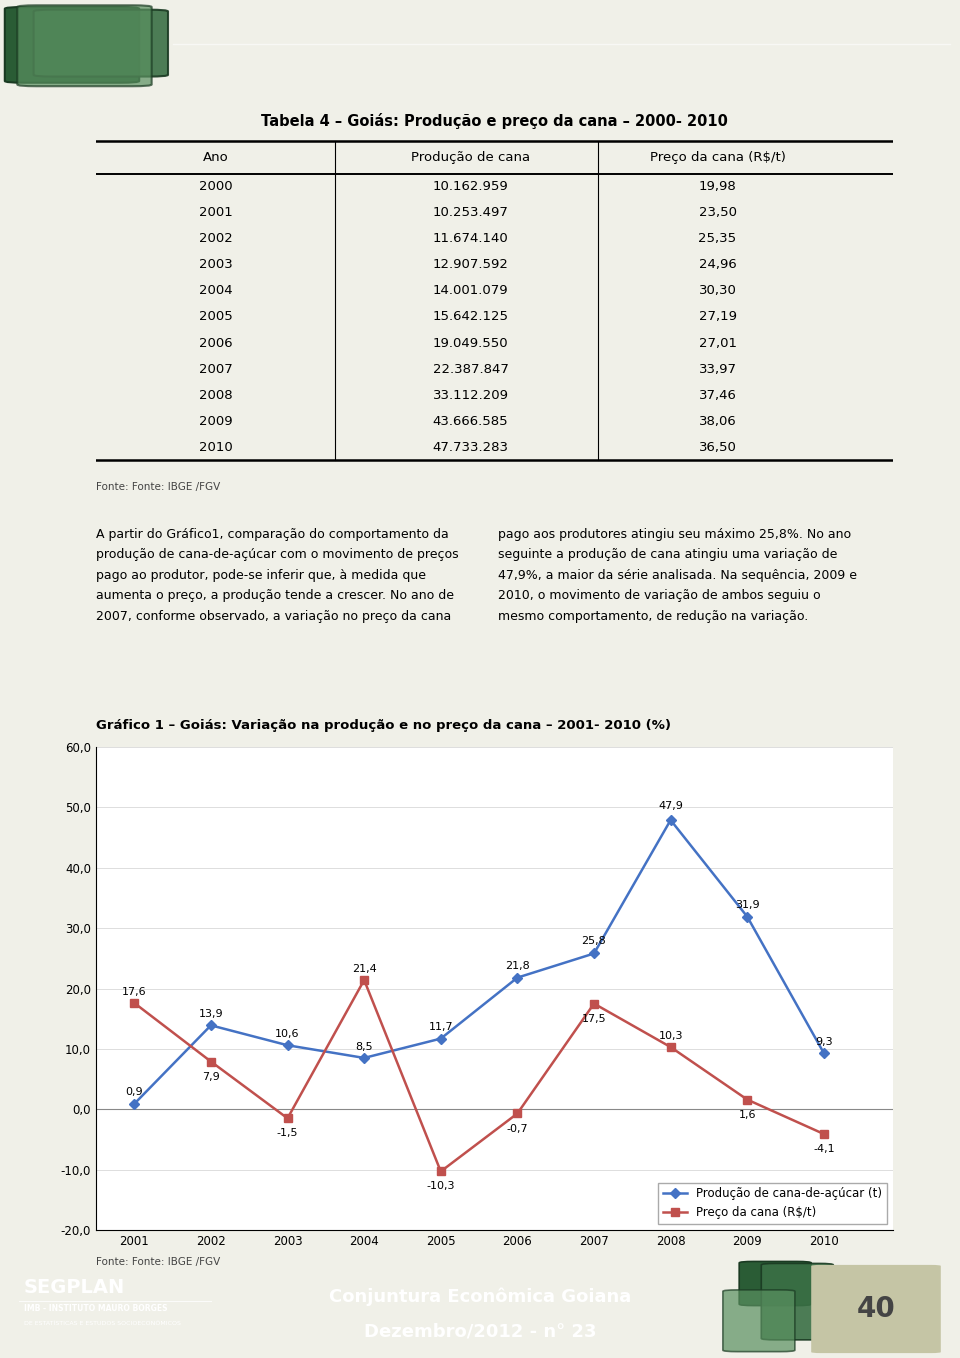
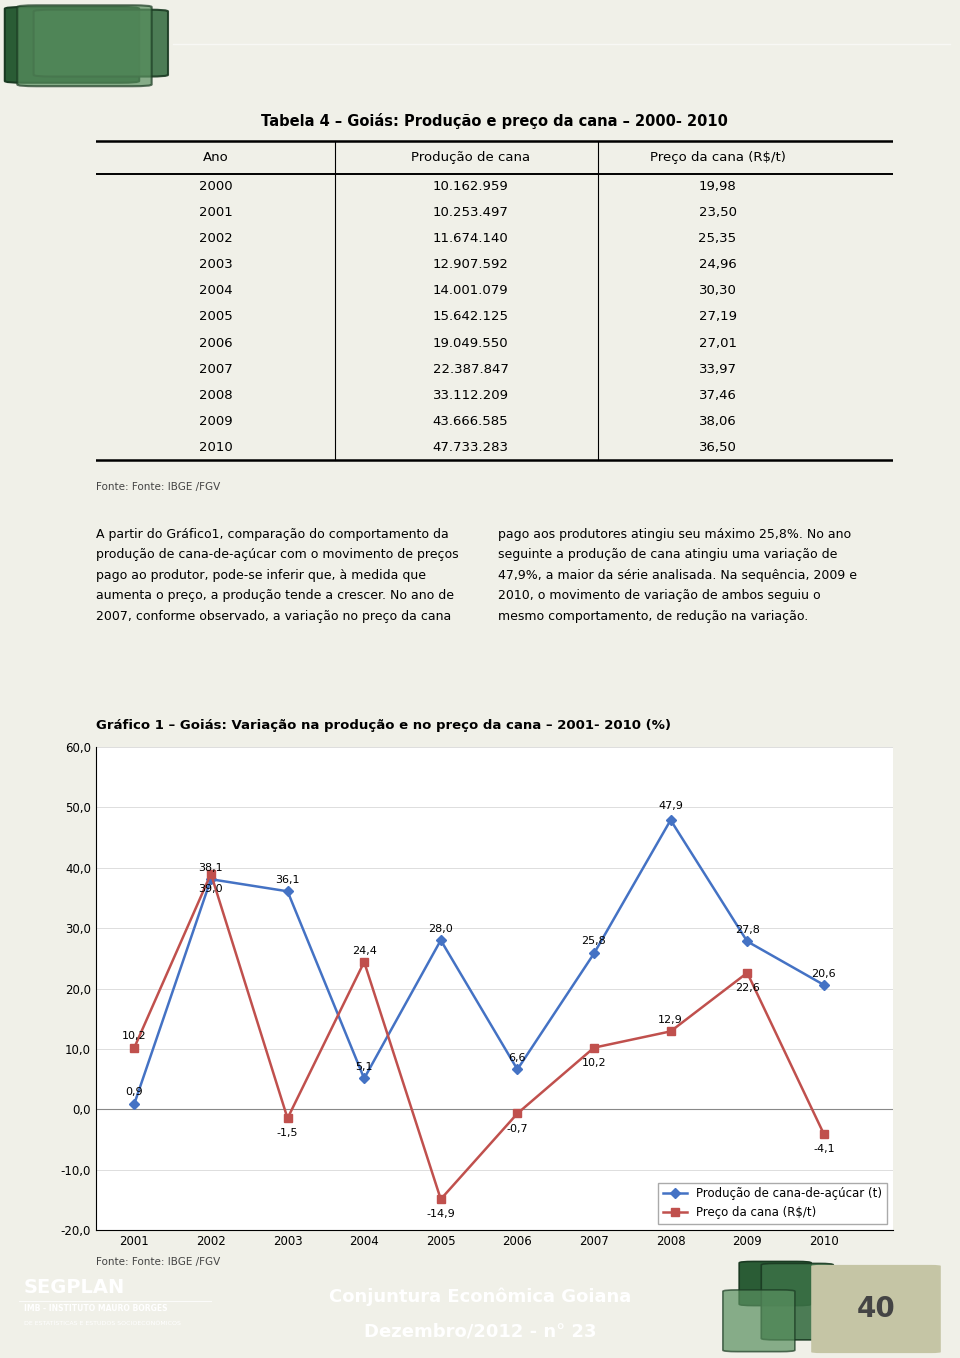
Preço da cana (R$/t)/2001: 17,6 -> 10,2
Produção de cana-de-açúcar (t)/2002: 13,9 -> 38,1
Preço da cana (R$/t)/2002: 7,9 -> 39,0
Produção de cana-de-açúcar (t)/2003: 10,6 -> 36,1
Produção de cana-de-açúcar (t)/2004: 8,5 -> 5,1
Preço da cana (R$/t)/2004: 21,4 -> 24,4
Produção de cana-de-açúcar (t)/2005: 11,7 -> 28,0
Preço da cana (R$/t)/2005: -10,3 -> -14,9
Produção de cana-de-açúcar (t)/2006: 21,8 -> 6,6
Preço da cana (R$/t)/2007: 17,5 -> 10,2
Preço da cana (R$/t)/2008: 10,3 -> 12,9
Produção de cana-de-açúcar (t)/2009: 31,9 -> 27,8
Preço da cana (R$/t)/2009: 1,6 -> 22,6
Produção de cana-de-açúcar (t)/2010: 9,3 -> 20,6
